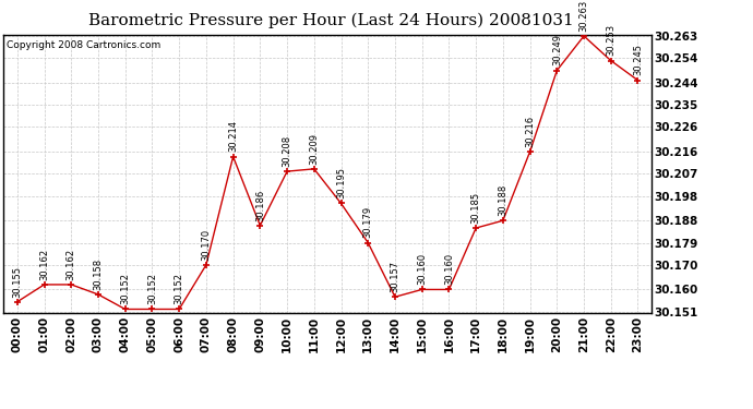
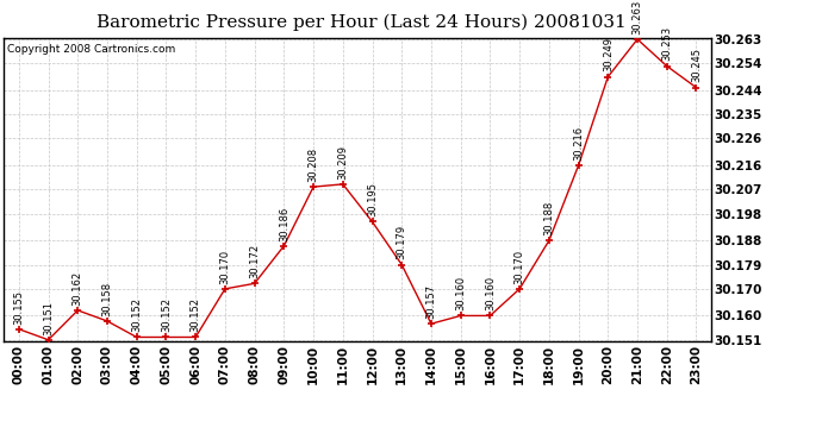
01:00: 30.162 -> 30.151
08:00: 30.214 -> 30.172
17:00: 30.185 -> 30.170
